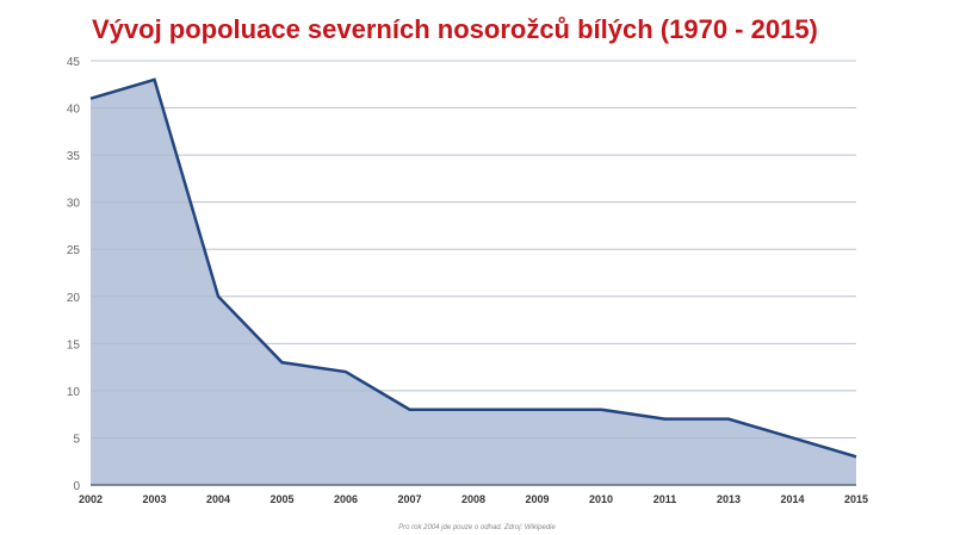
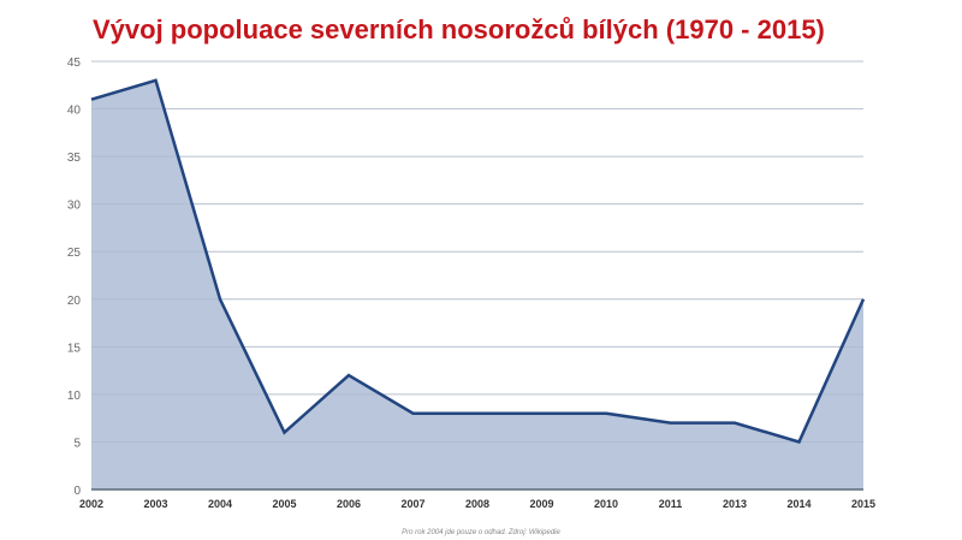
2005: 13 -> 6
2015: 3 -> 20
